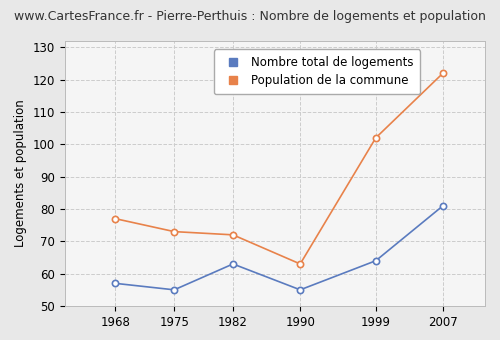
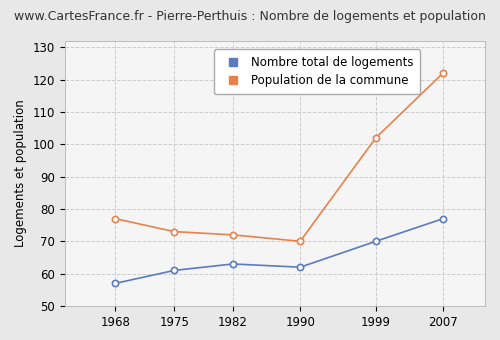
Nombre total de logements/1975: 55 -> 61
Nombre total de logements/1990: 55 -> 62
Population de la commune/1990: 63 -> 70
Nombre total de logements/1999: 64 -> 70
Nombre total de logements/2007: 81 -> 77
